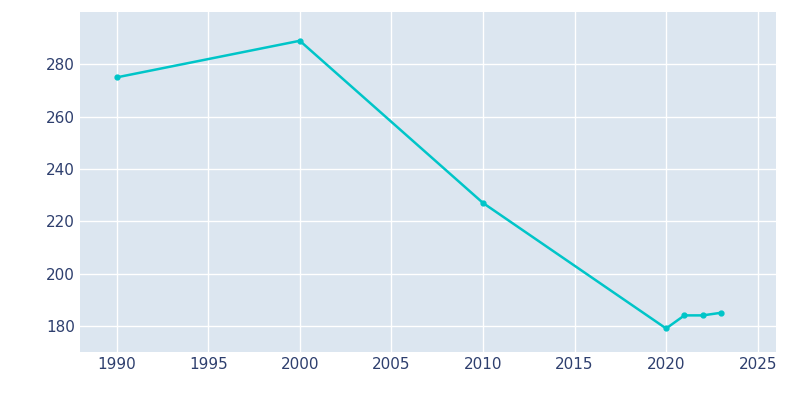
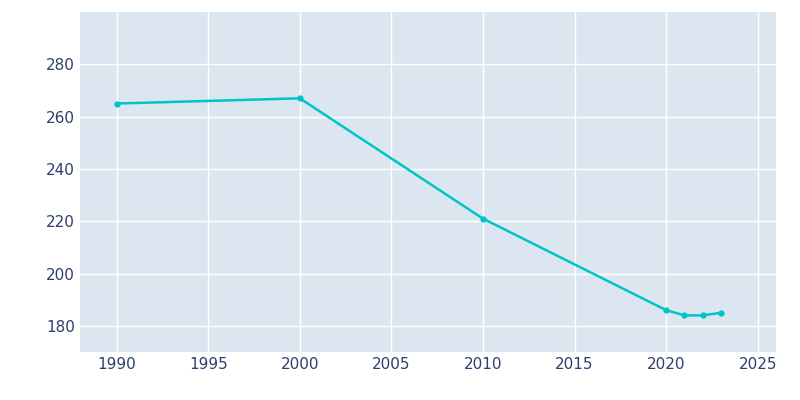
1990: 275 -> 265
2000: 289 -> 267
2010: 227 -> 221
2020: 179 -> 186
